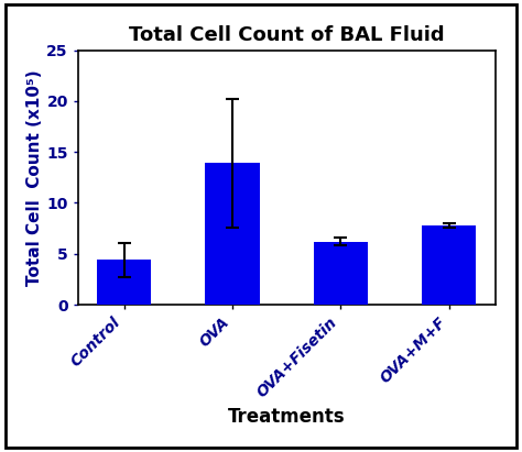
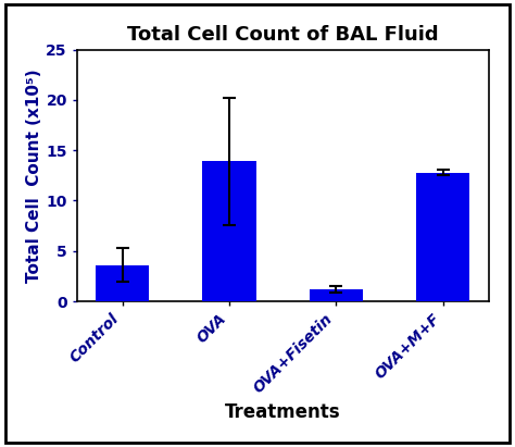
Control: 4.4 -> 3.6
OVA+Fisetin: 6.2 -> 1.2
OVA+M+F: 7.8 -> 12.8
